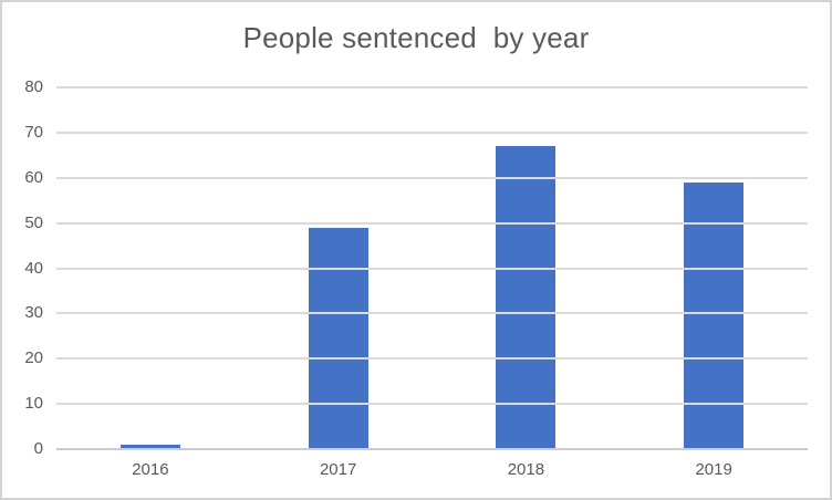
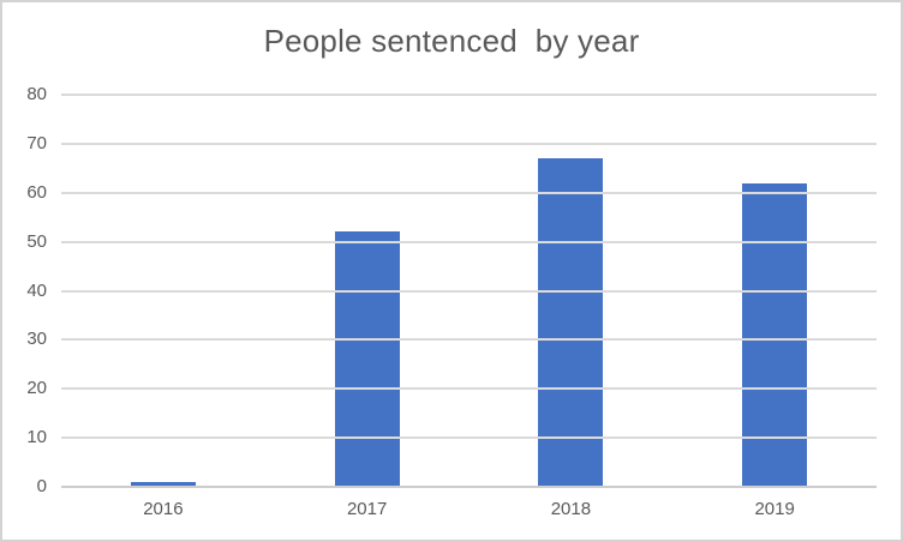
2017: 49 -> 52
2019: 59 -> 62
